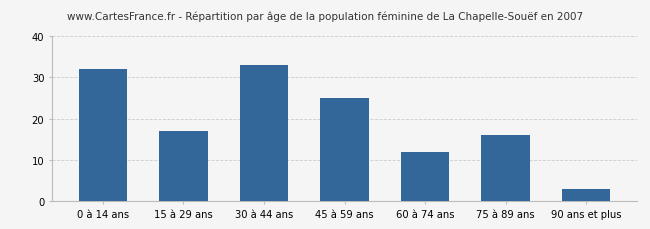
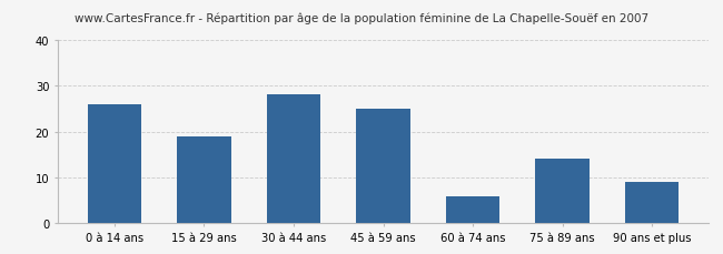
0 à 14 ans: 32 -> 26
15 à 29 ans: 17 -> 19
30 à 44 ans: 33 -> 28
60 à 74 ans: 12 -> 6
75 à 89 ans: 16 -> 14
90 ans et plus: 3 -> 9
